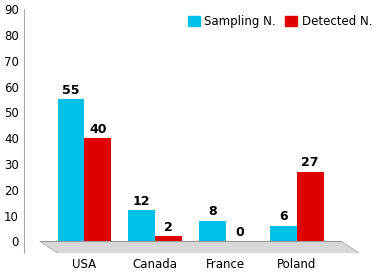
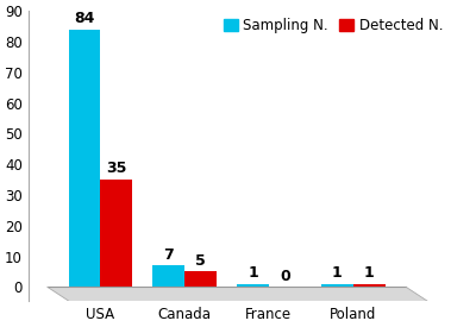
Sampling N./USA: 55 -> 84
Detected N./USA: 40 -> 35
Sampling N./Canada: 12 -> 7
Detected N./Canada: 2 -> 5
Sampling N./France: 8 -> 1
Sampling N./Poland: 6 -> 1
Detected N./Poland: 27 -> 1
